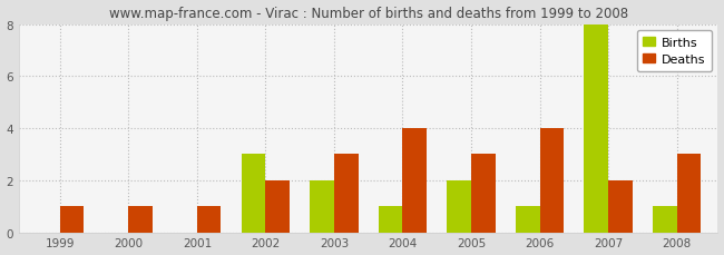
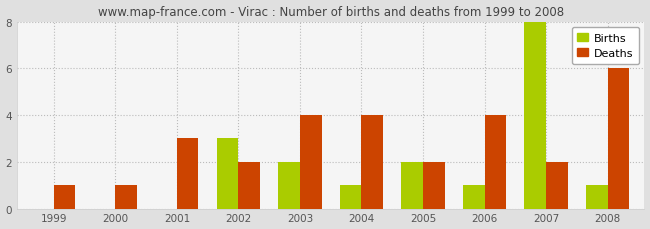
Deaths/2001: 1 -> 3
Deaths/2003: 3 -> 4
Deaths/2005: 3 -> 2
Deaths/2008: 3 -> 6
